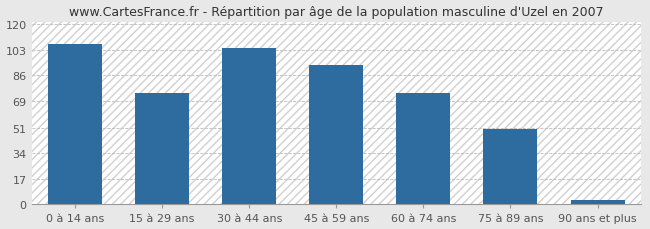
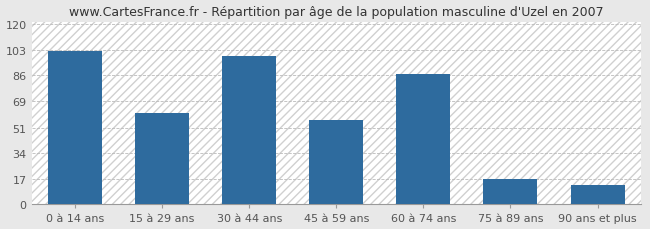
0 à 14 ans: 107 -> 102
15 à 29 ans: 74 -> 61
30 à 44 ans: 104 -> 99
45 à 59 ans: 93 -> 56
60 à 74 ans: 74 -> 87
75 à 89 ans: 50 -> 17
90 ans et plus: 3 -> 13
